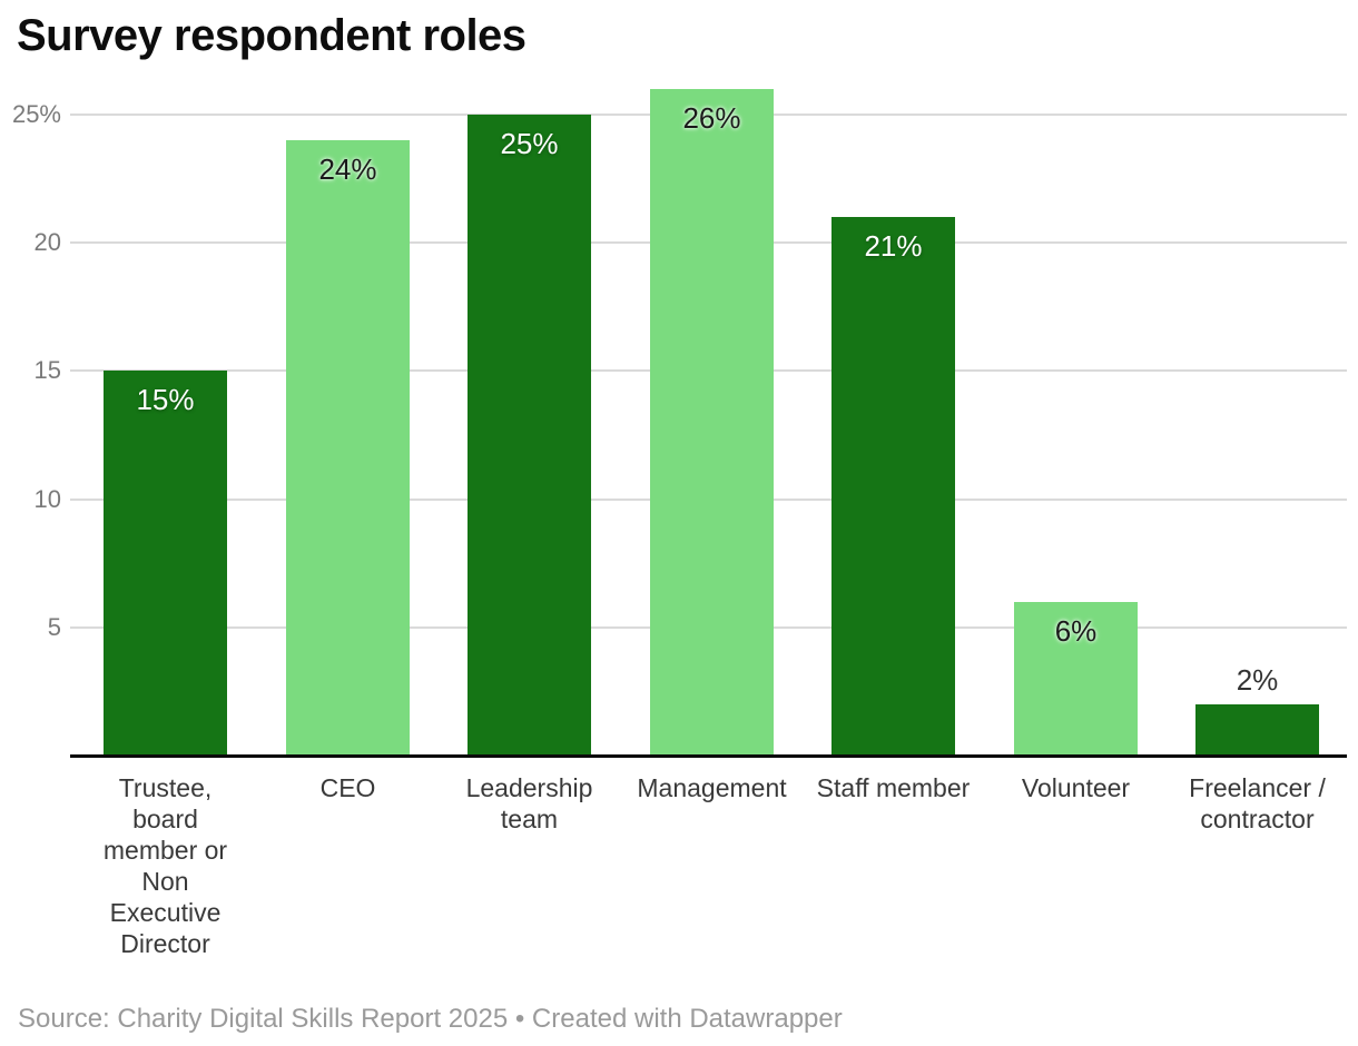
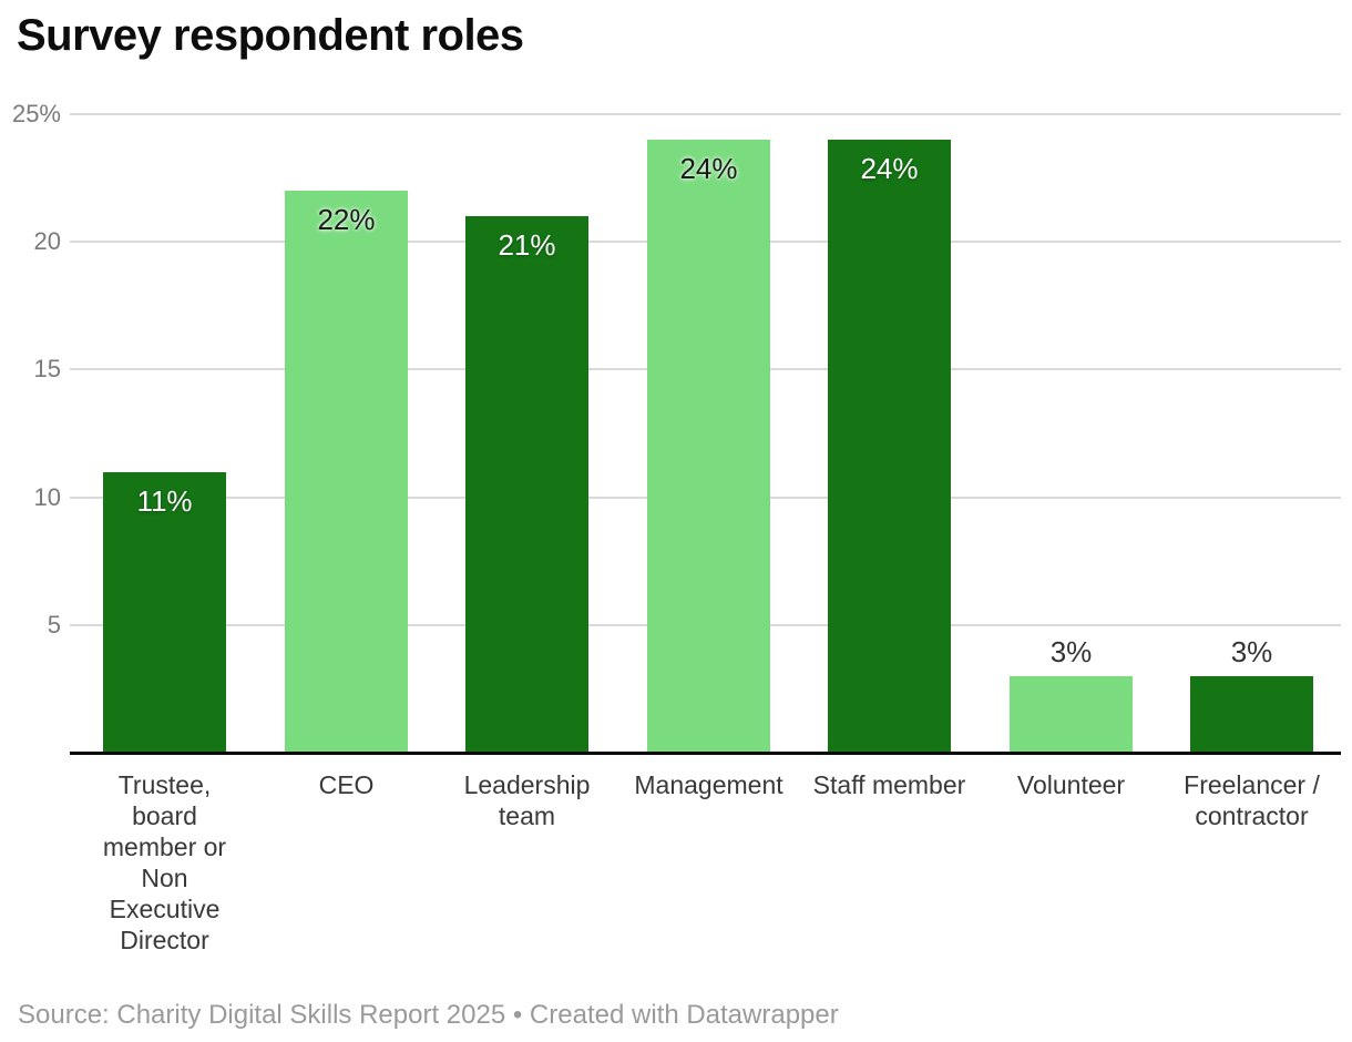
Trustee, board member or Non Executive Director: 15% -> 11%
CEO: 24% -> 22%
Leadership team: 25% -> 21%
Management: 26% -> 24%
Staff member: 21% -> 24%
Volunteer: 6% -> 3%
Freelancer / contractor: 2% -> 3%
